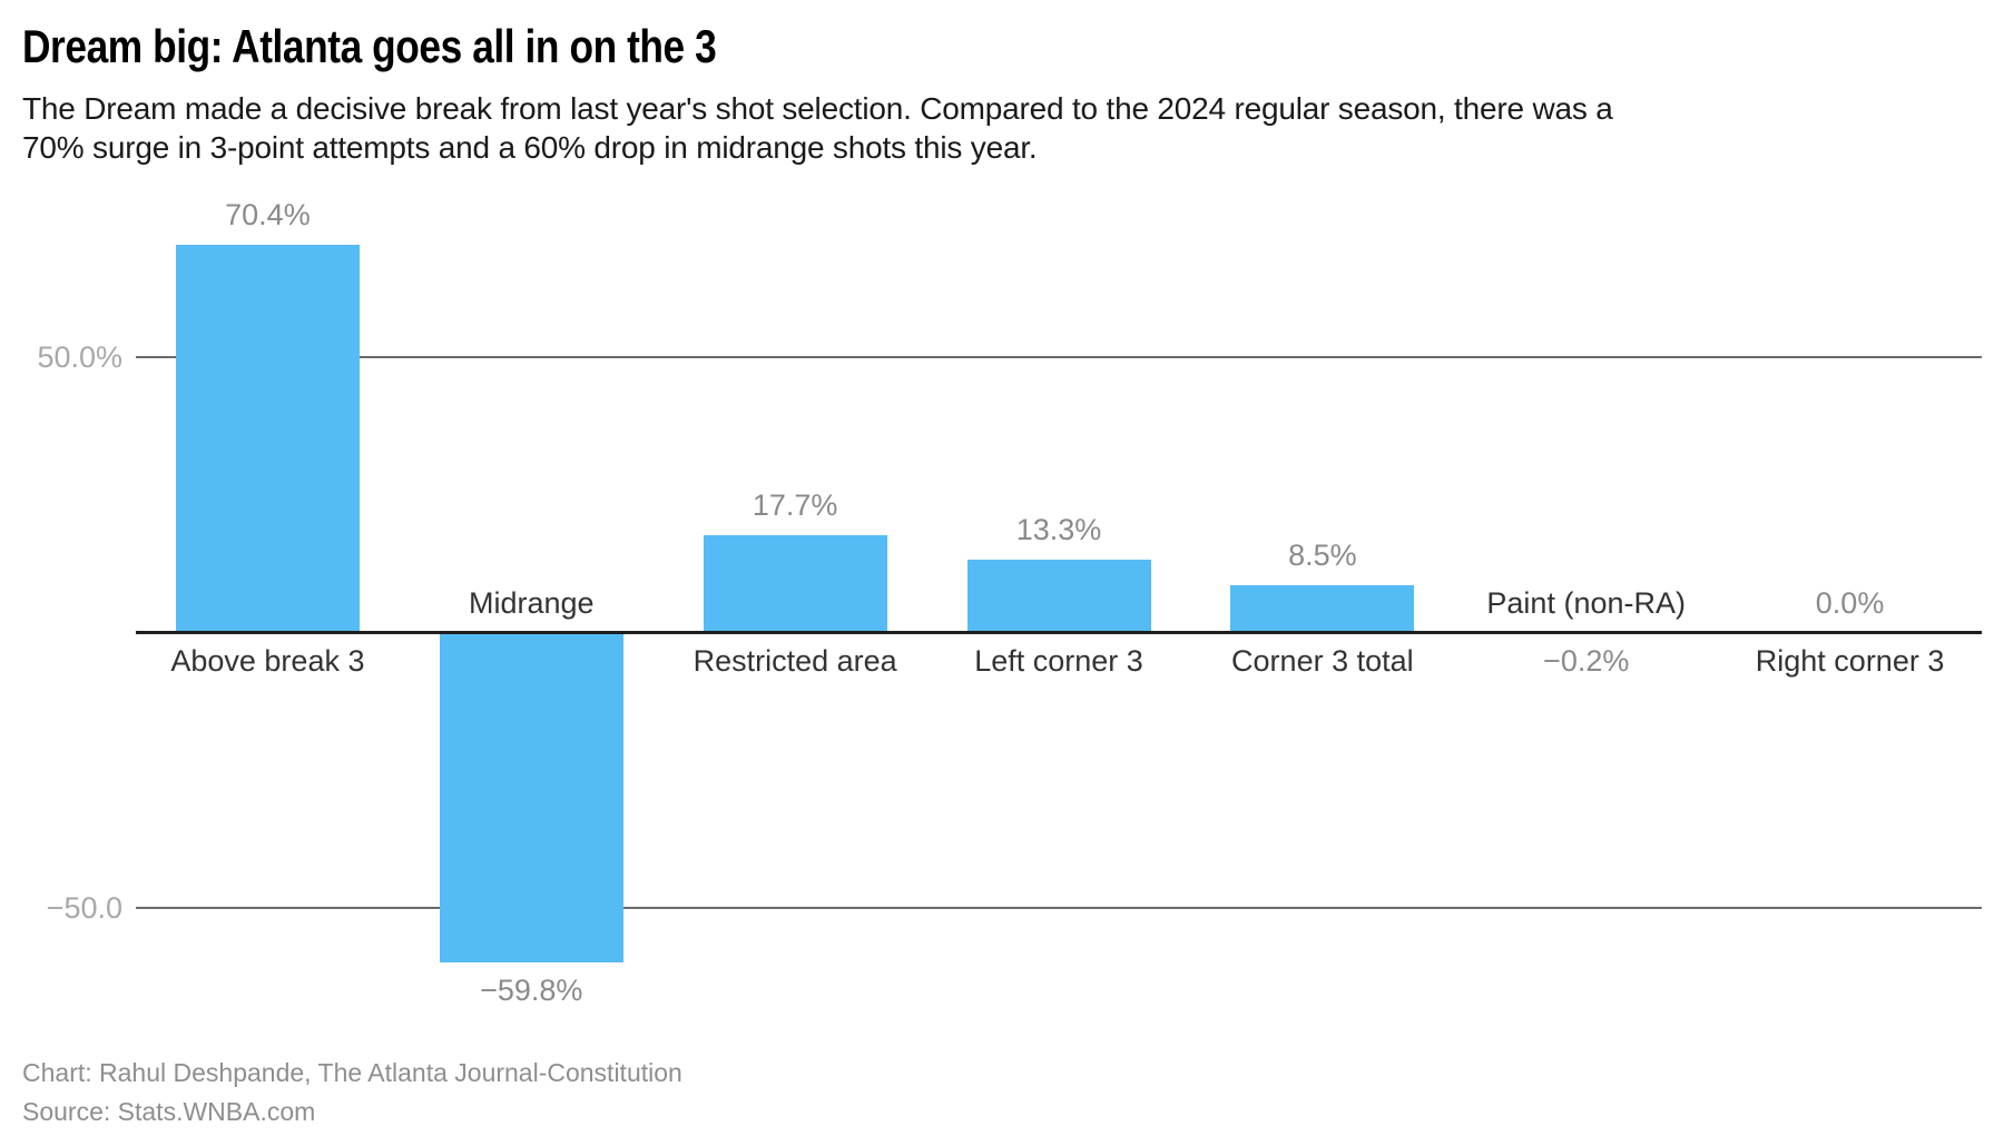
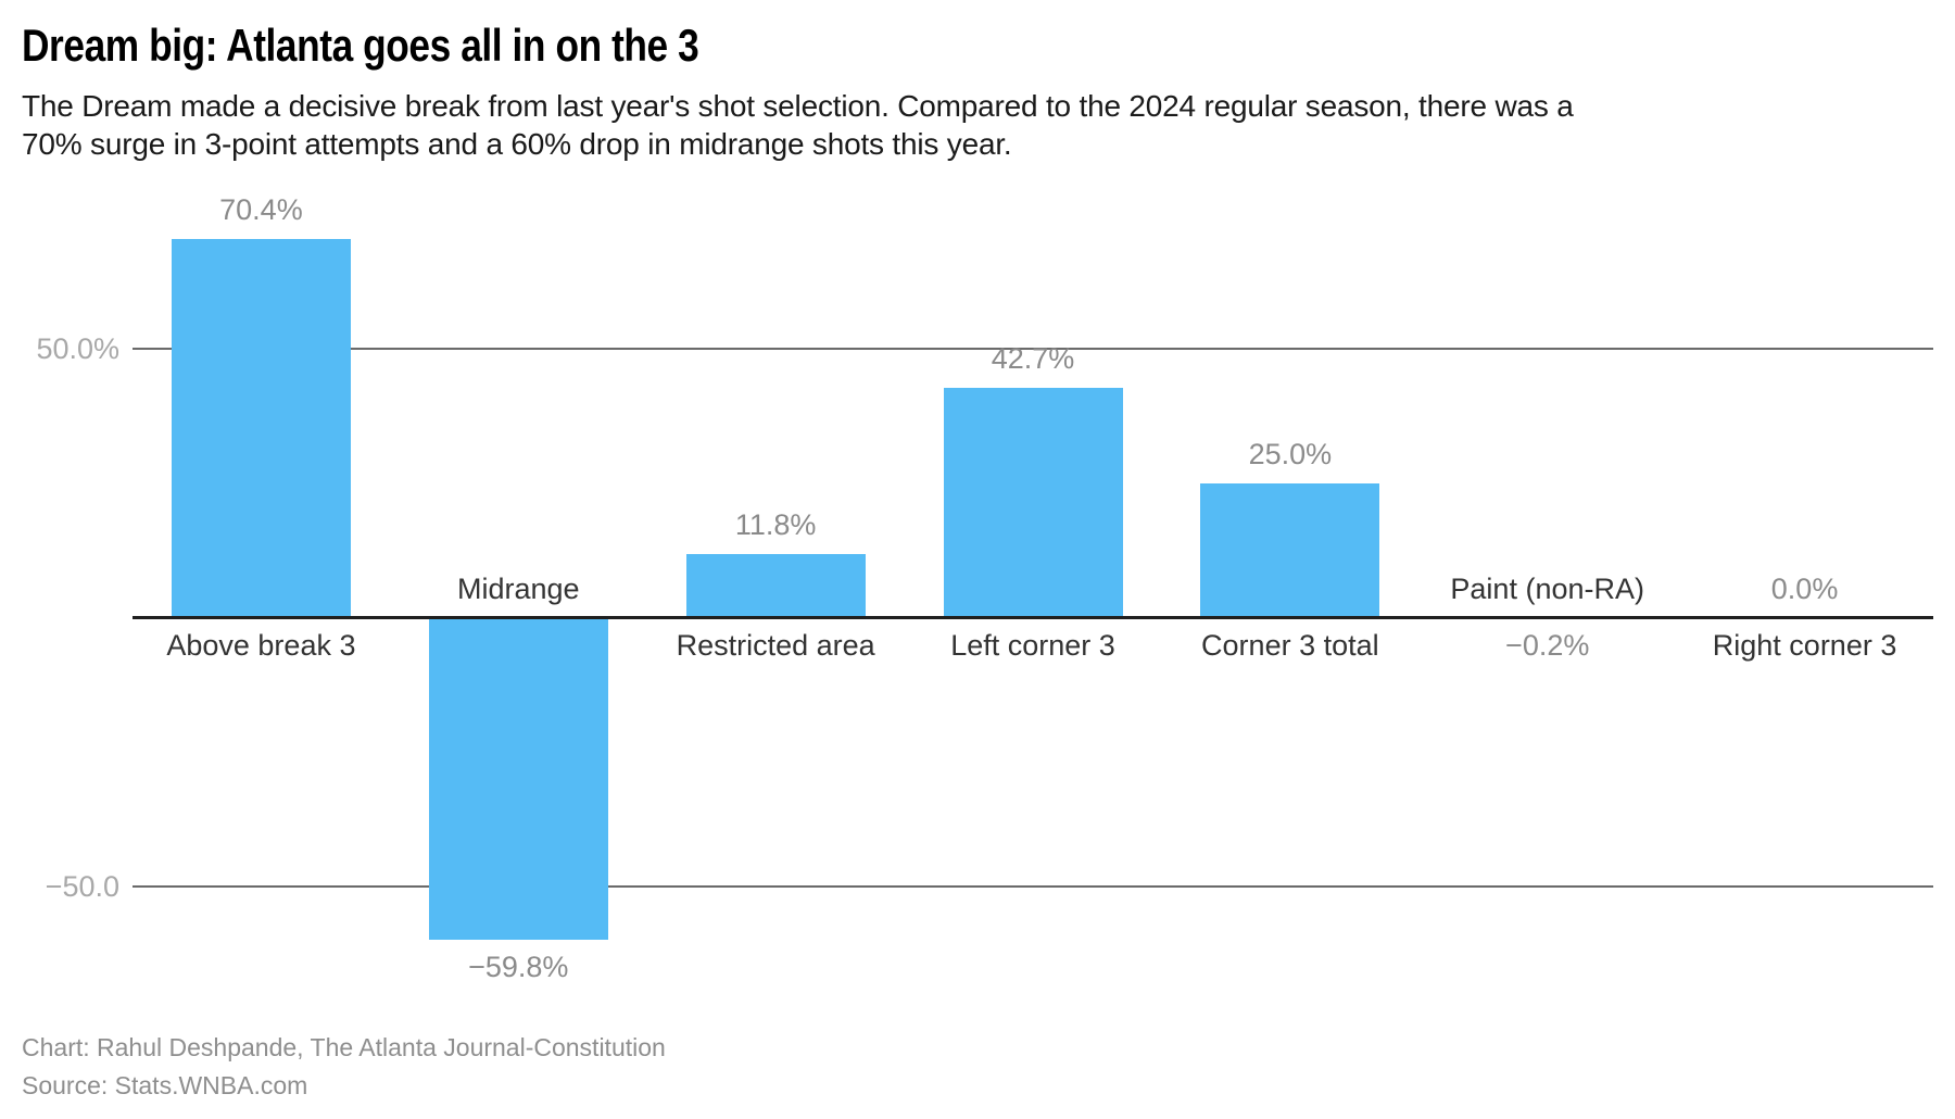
Restricted area: 17.7% -> 11.8%
Left corner 3: 13.3% -> 42.7%
Corner 3 total: 8.5% -> 25.0%
